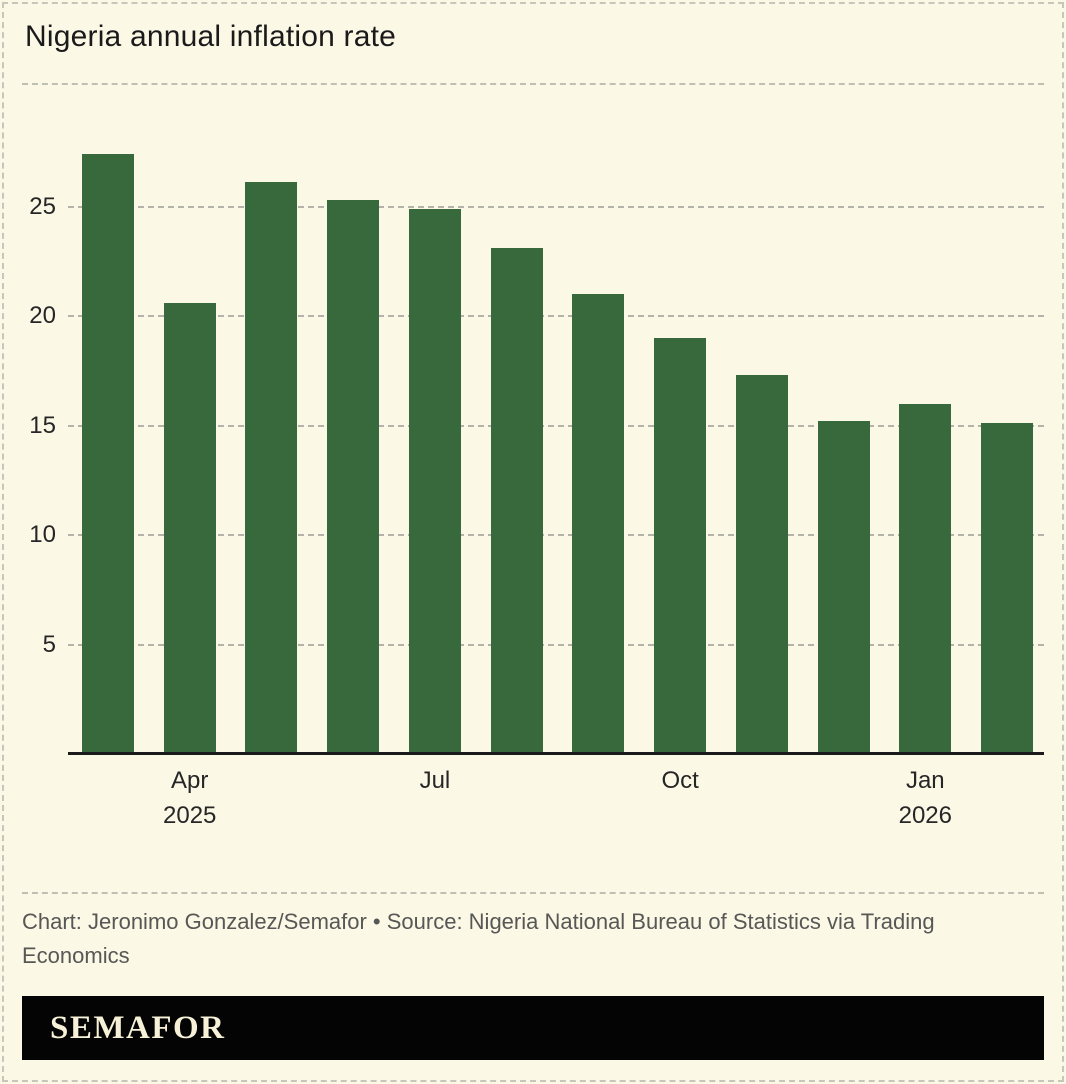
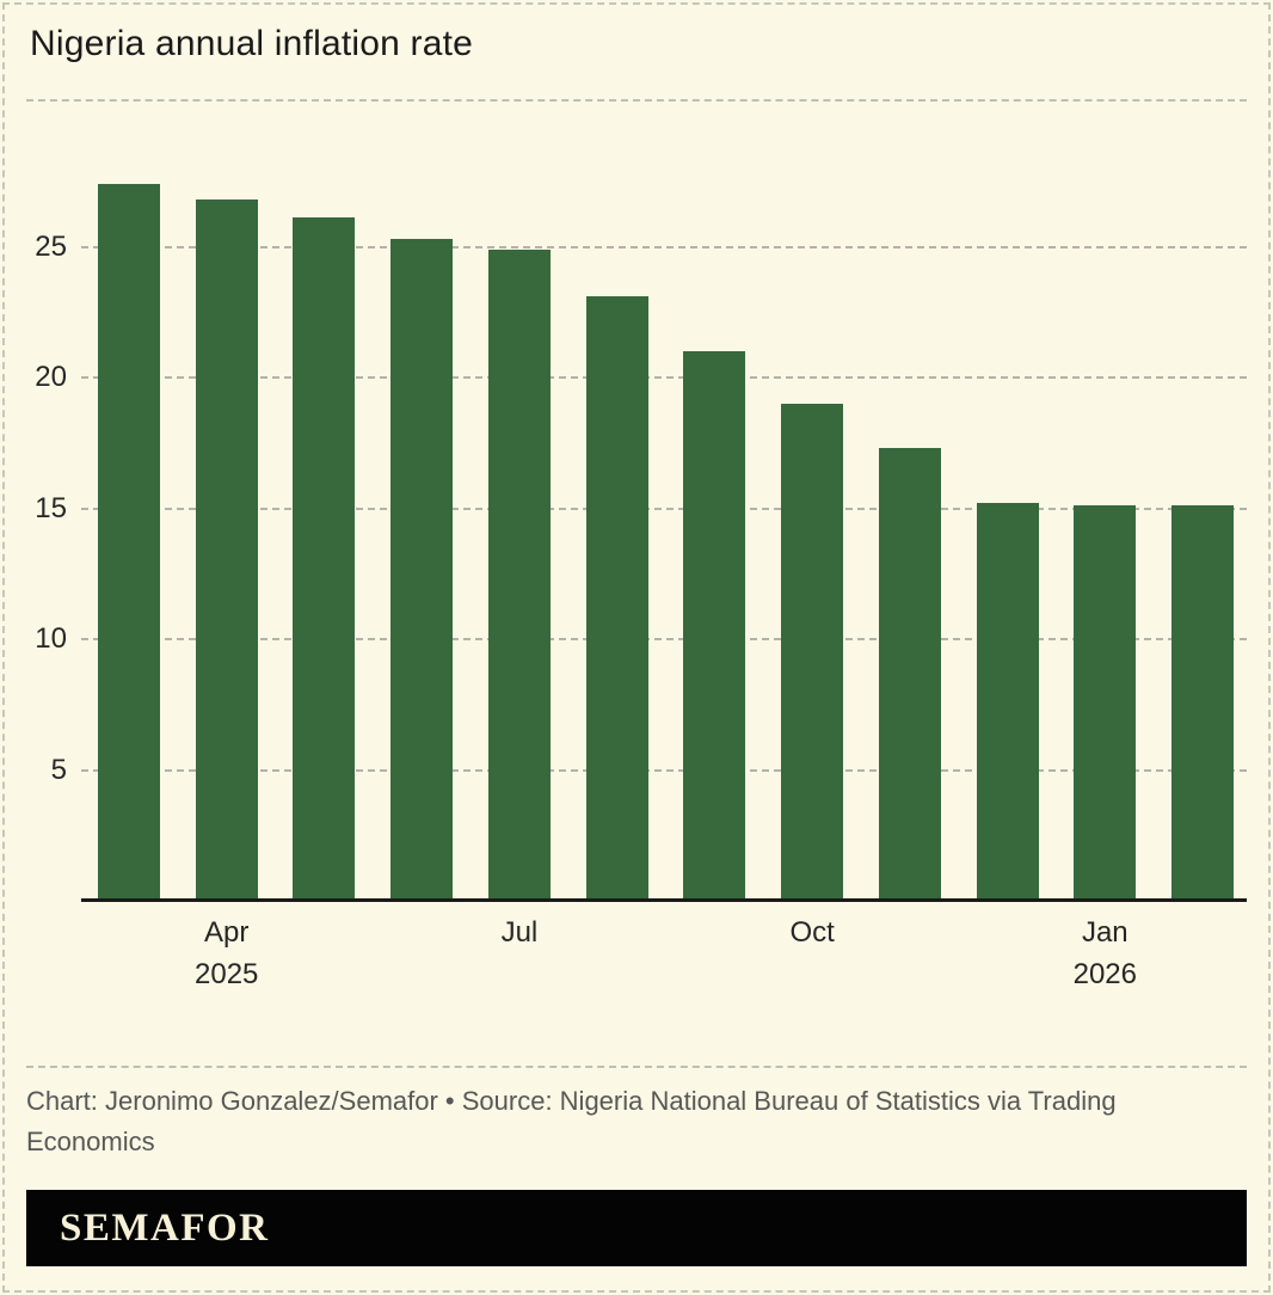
Apr 2025: 20.6 -> 26.8
Jan 2026: 16.0 -> 15.1
